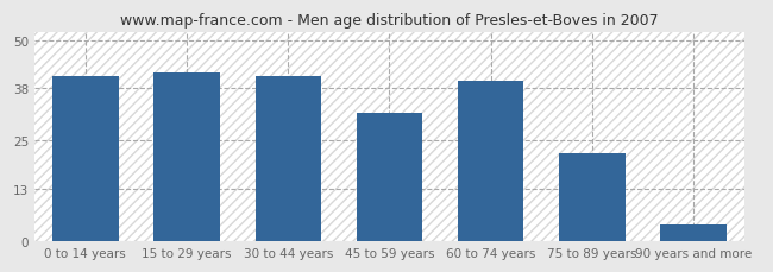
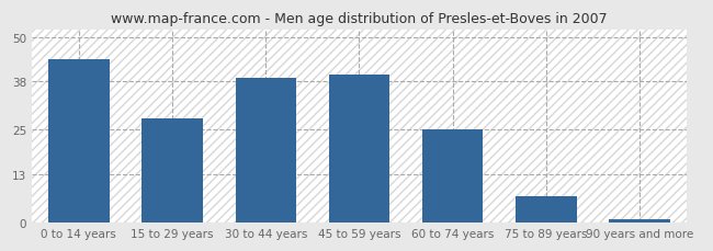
0 to 14 years: 41 -> 44
15 to 29 years: 42 -> 28
30 to 44 years: 41 -> 39
45 to 59 years: 32 -> 40
60 to 74 years: 40 -> 25
75 to 89 years: 22 -> 7
90 years and more: 4 -> 1
